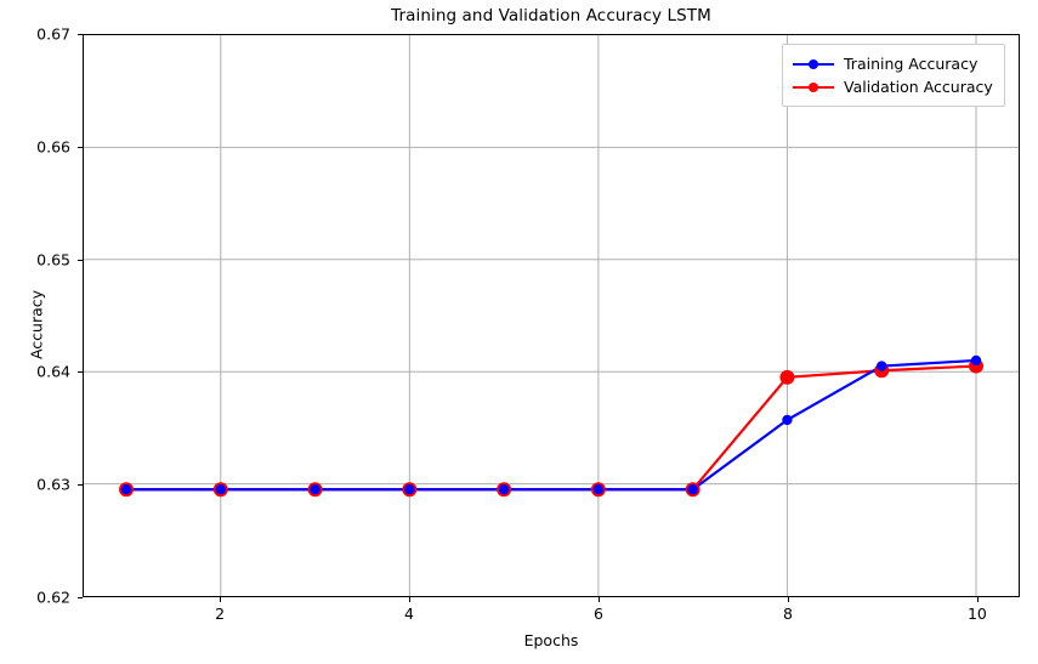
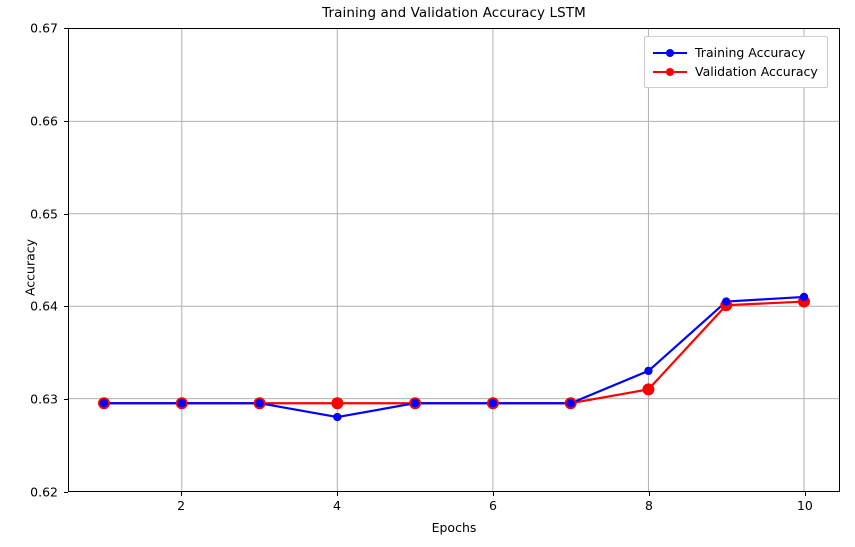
Training Accuracy/4: 0.629 -> 0.628
Training Accuracy/8: 0.636 -> 0.633
Validation Accuracy/8: 0.639 -> 0.631
